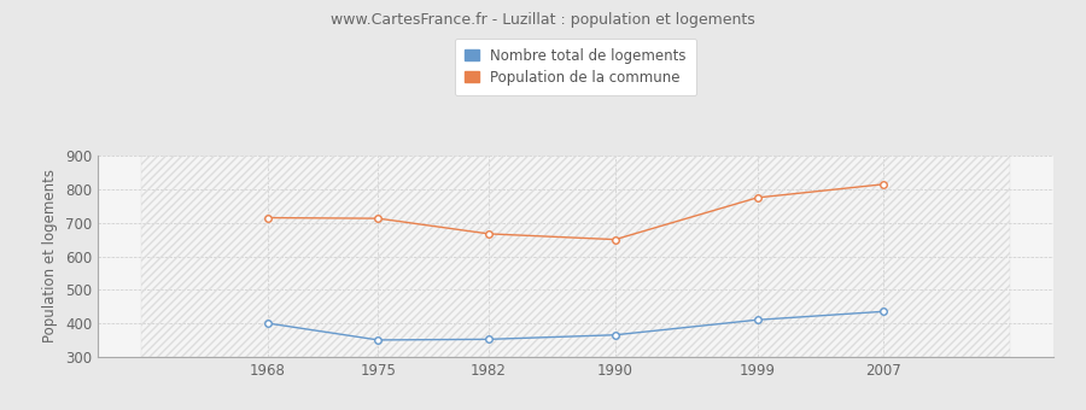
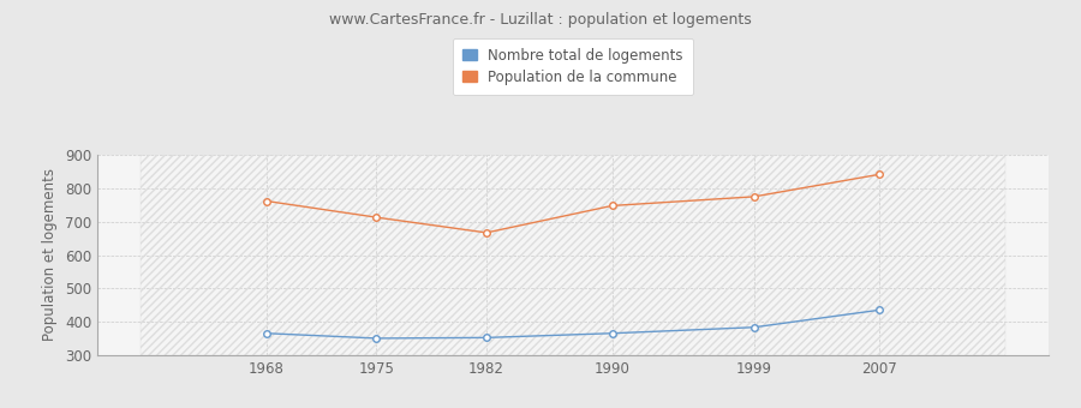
Nombre total de logements/1968: 400 -> 365
Population de la commune/1968: 715 -> 762
Population de la commune/1990: 650 -> 748
Nombre total de logements/1999: 410 -> 383
Population de la commune/2007: 815 -> 842
